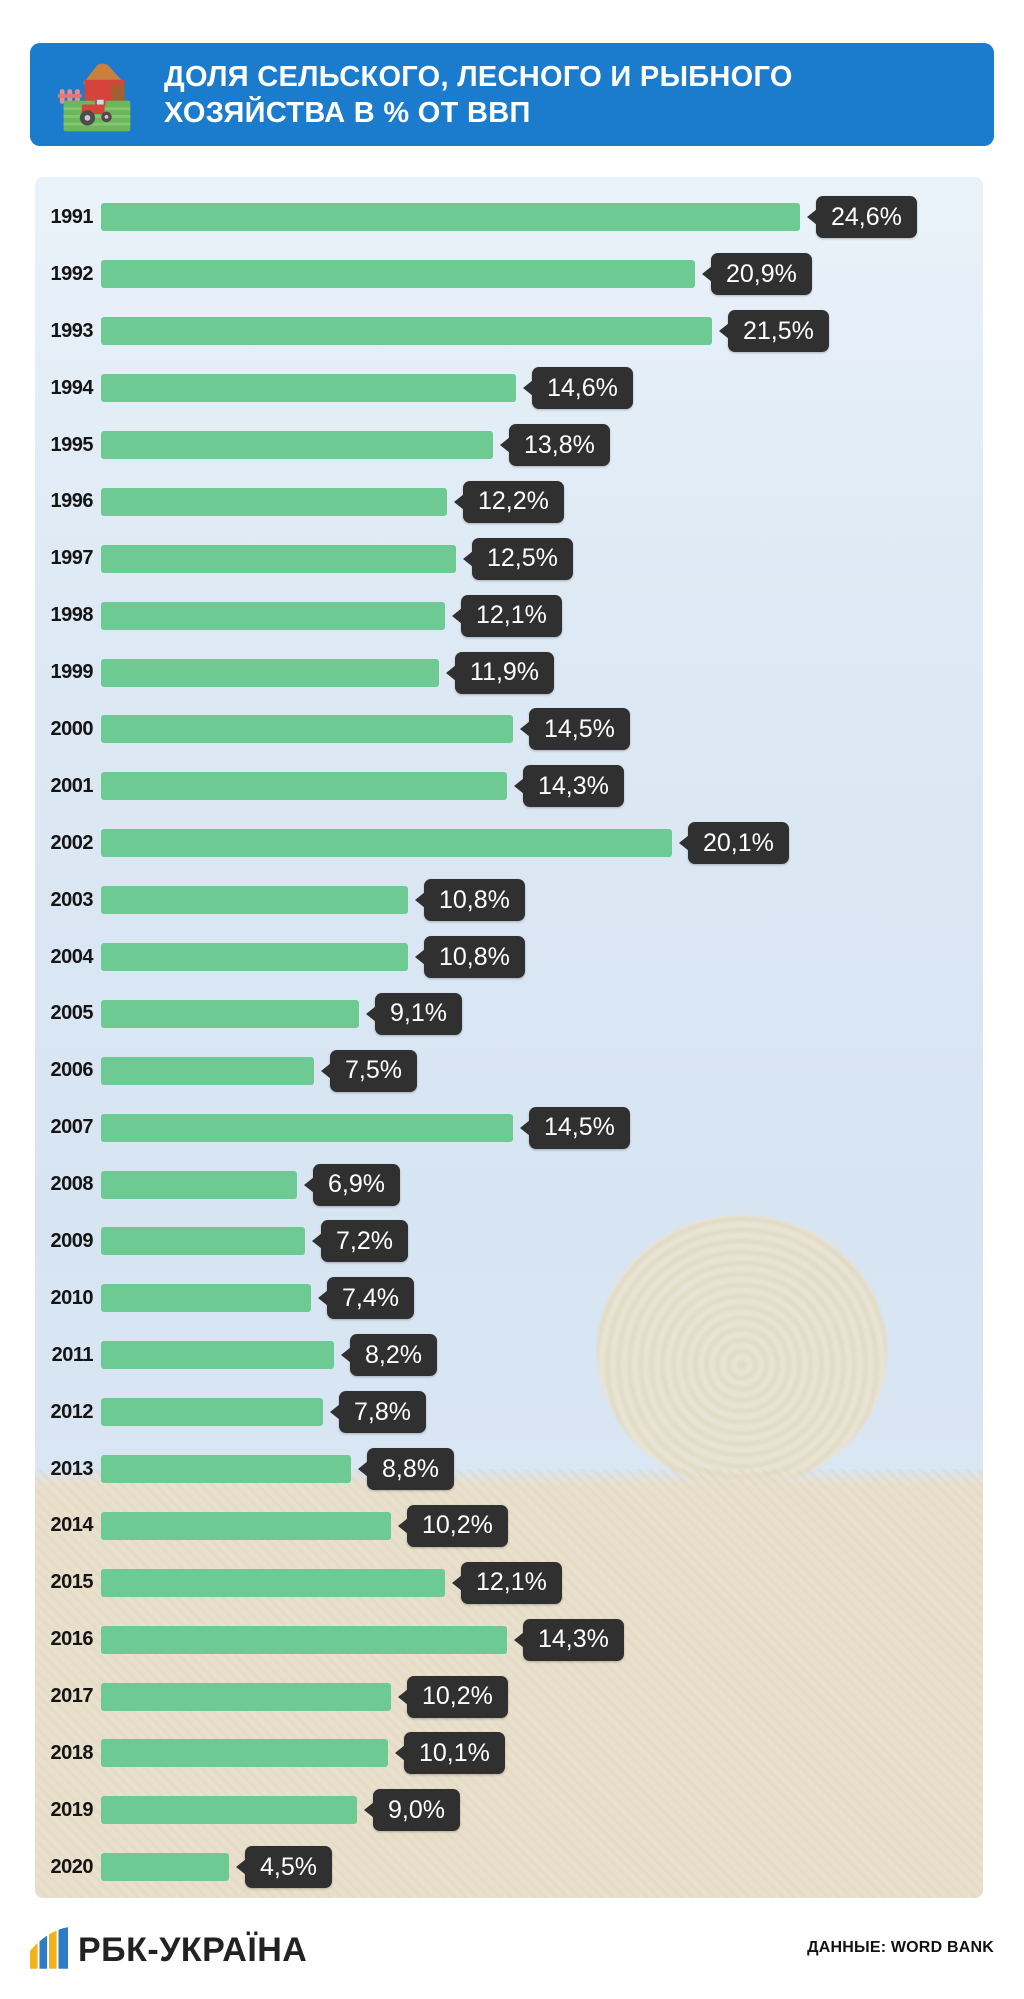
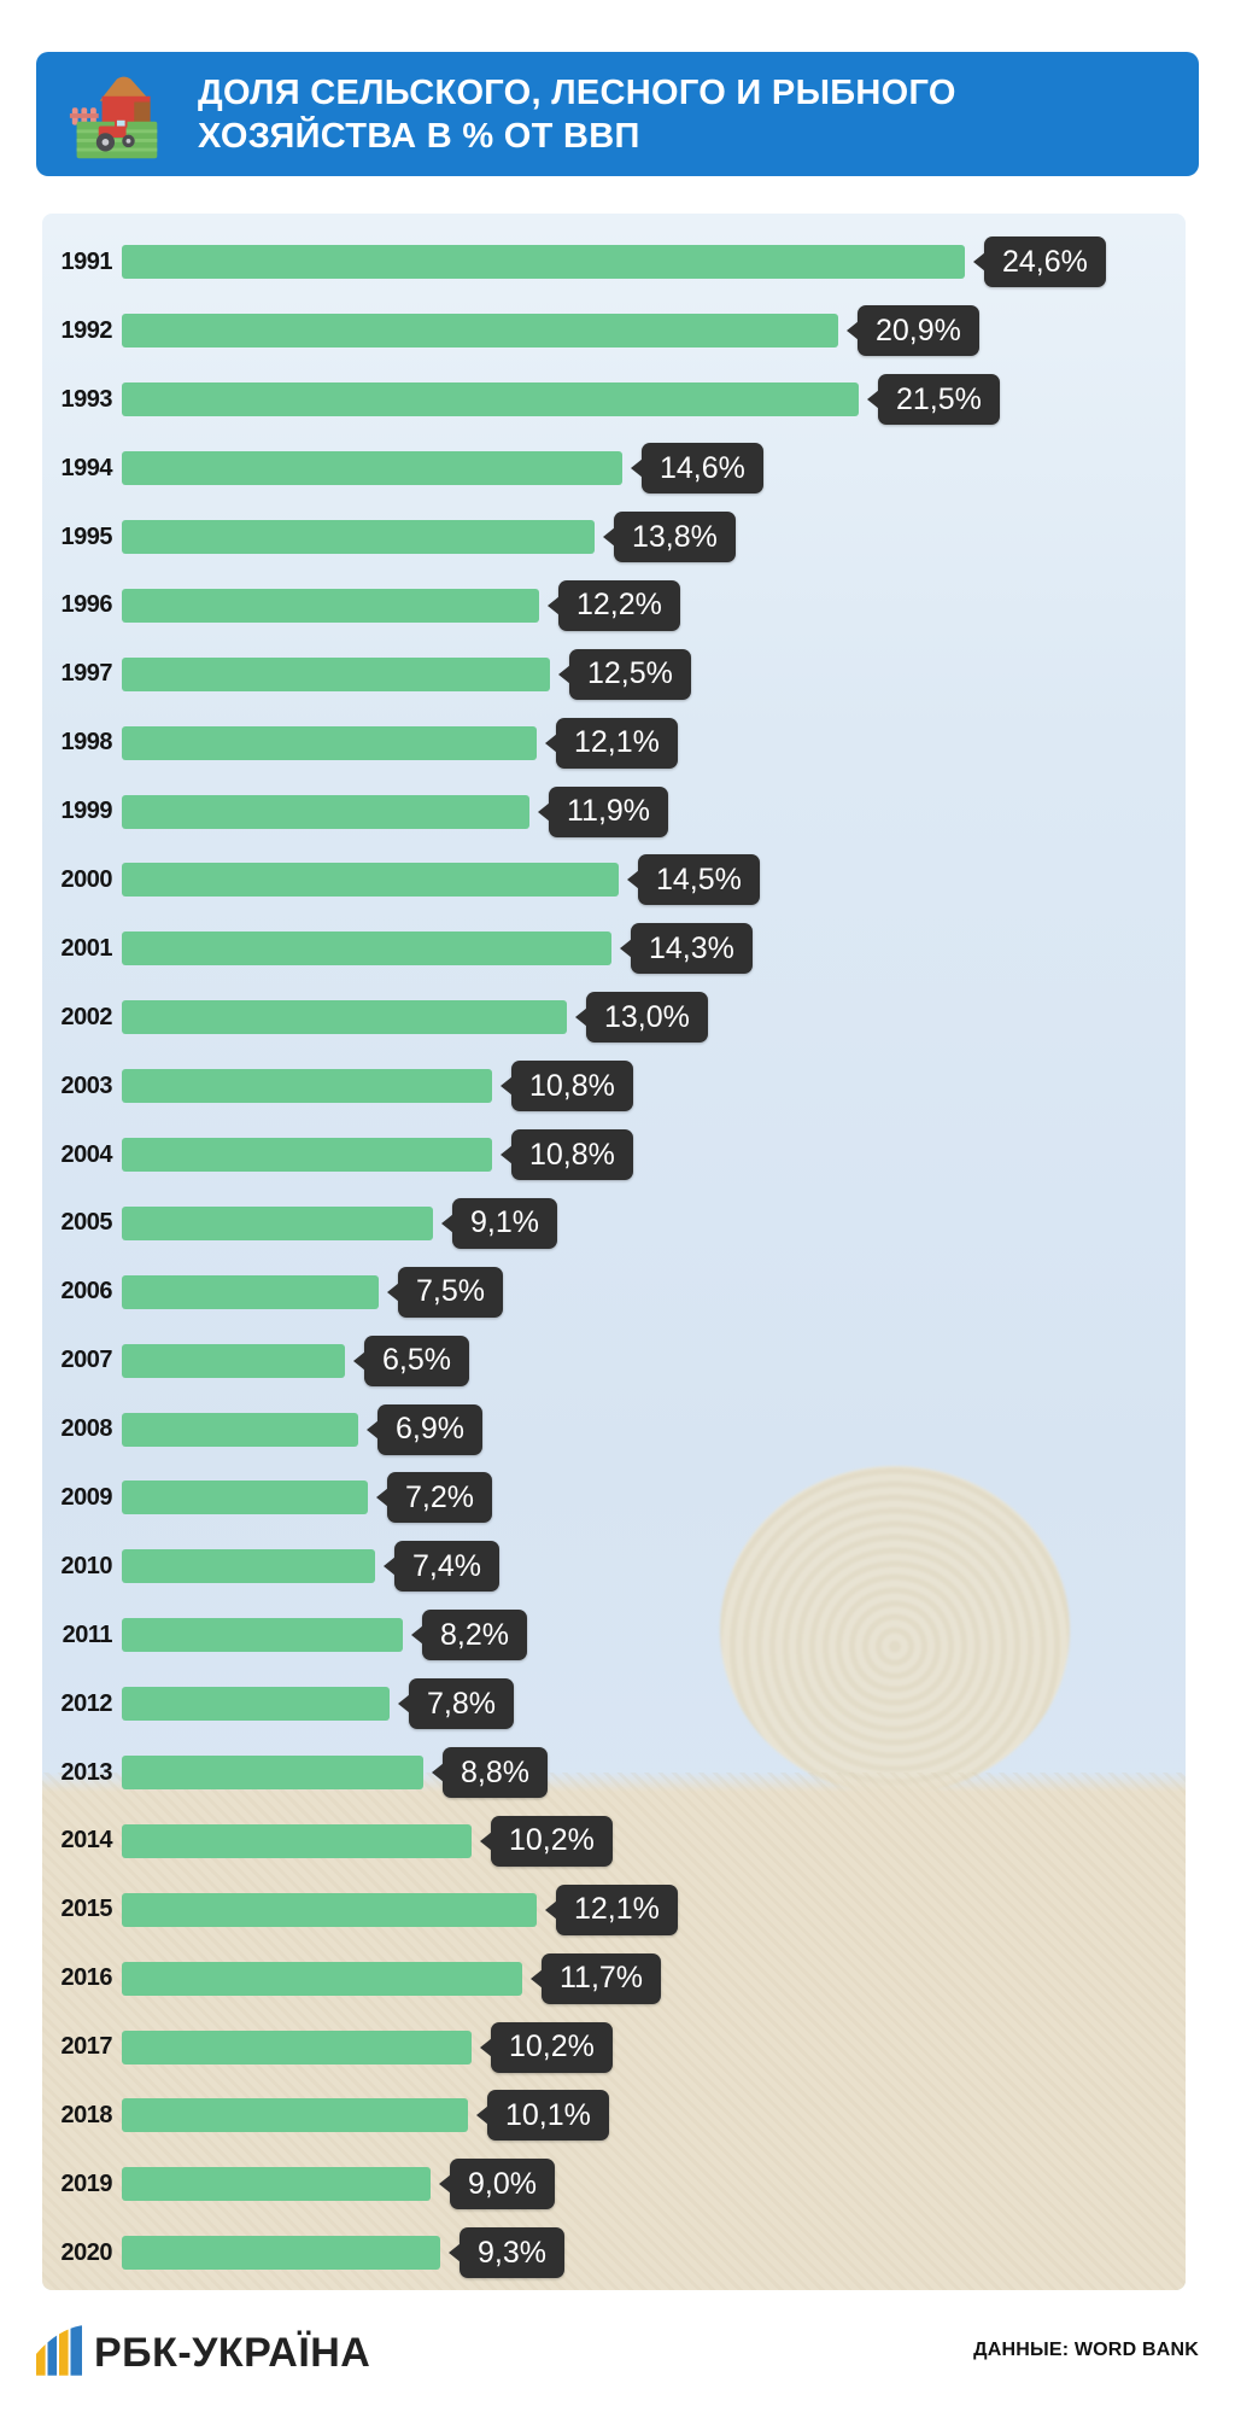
2002: 20,1% -> 13,0%
2007: 14,5% -> 6,5%
2016: 14,3% -> 11,7%
2020: 4,5% -> 9,3%
